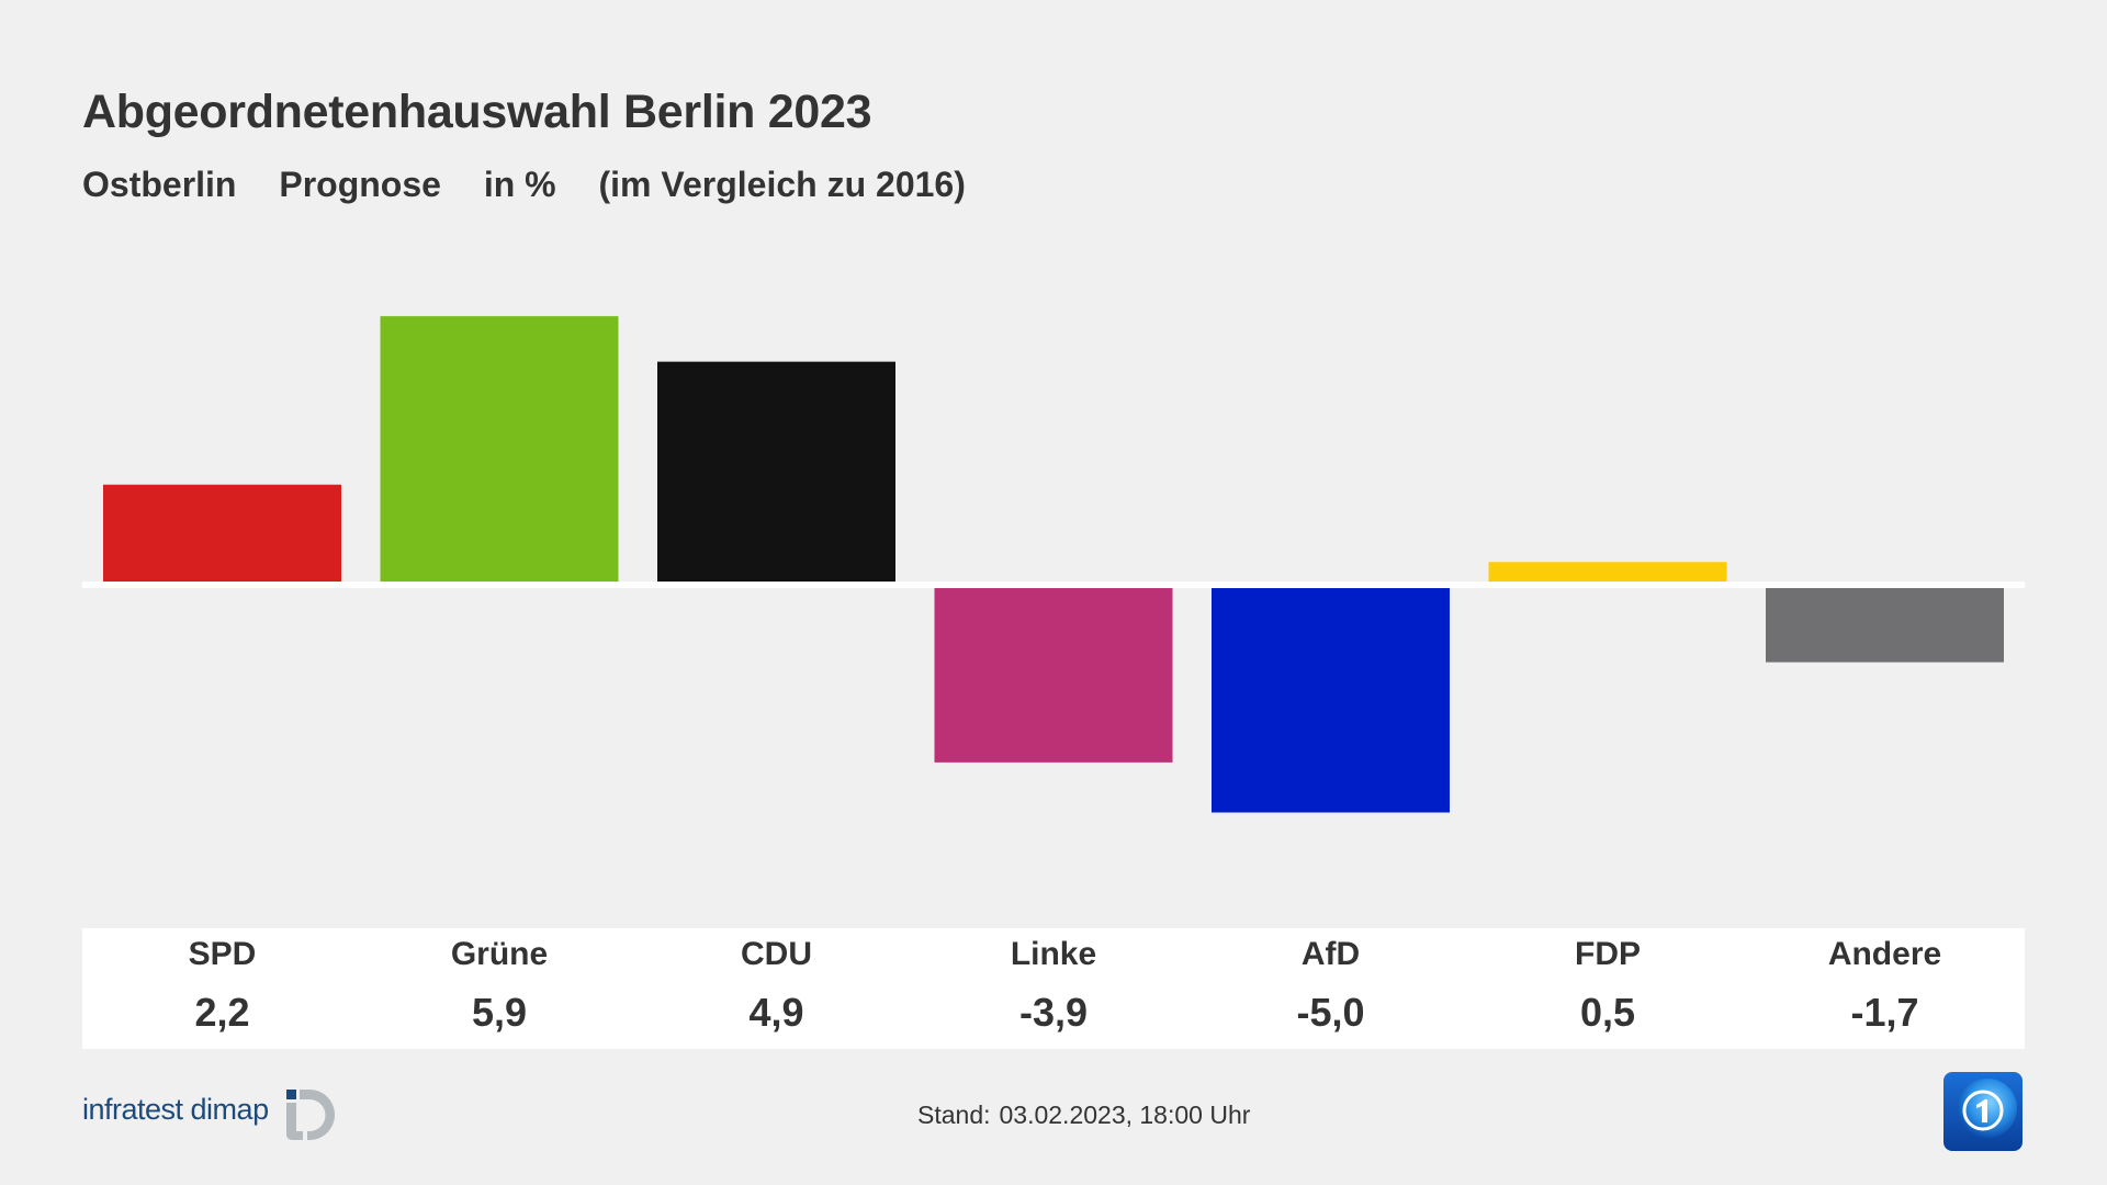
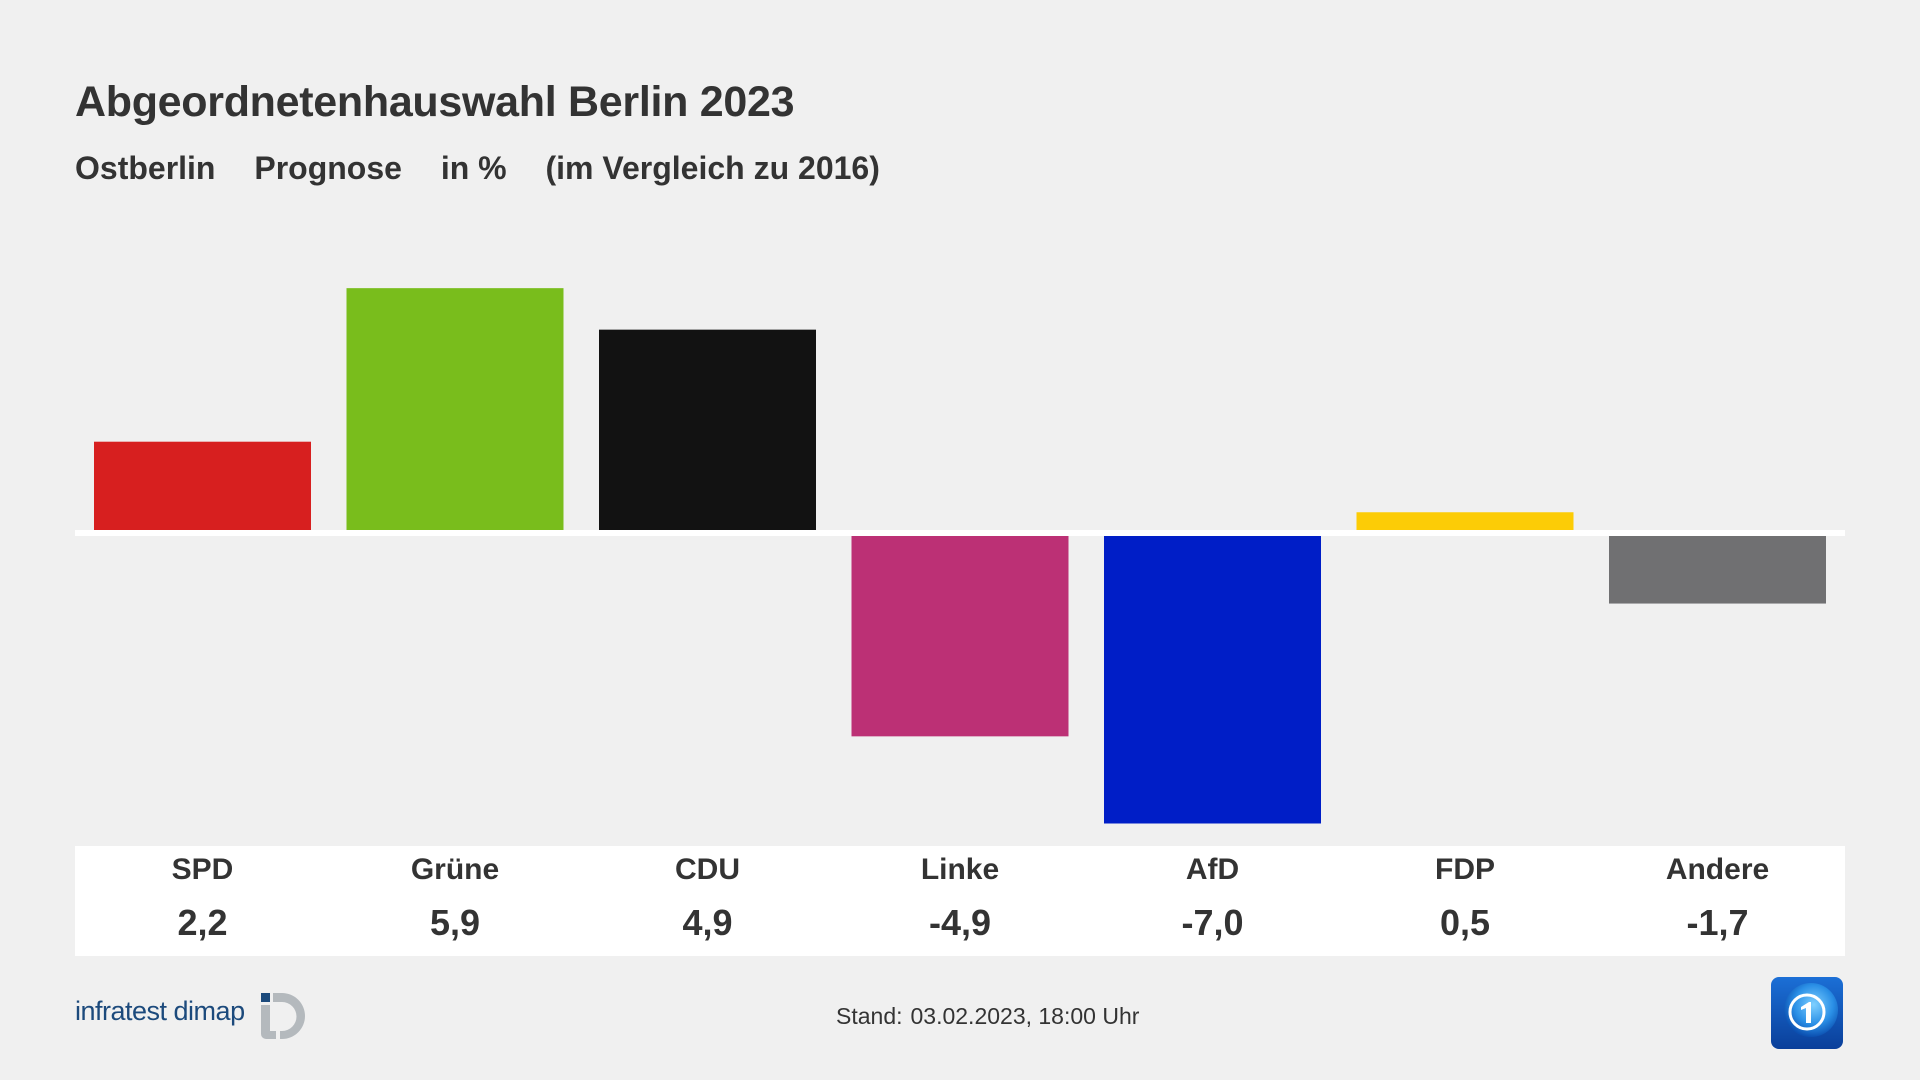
Linke: -3,9 -> -4,9
AfD: -5,0 -> -7,0
